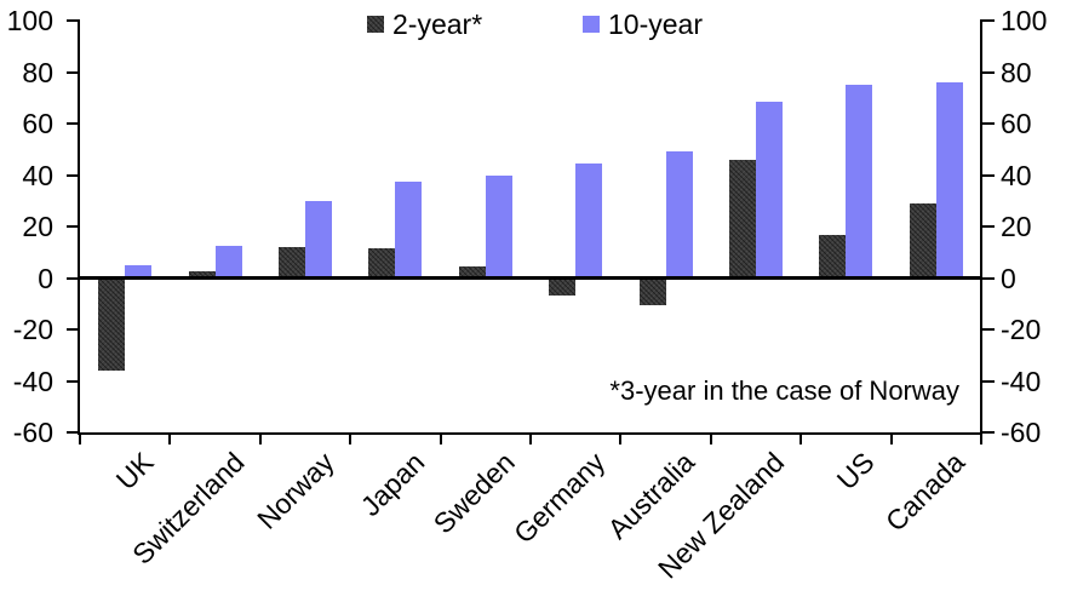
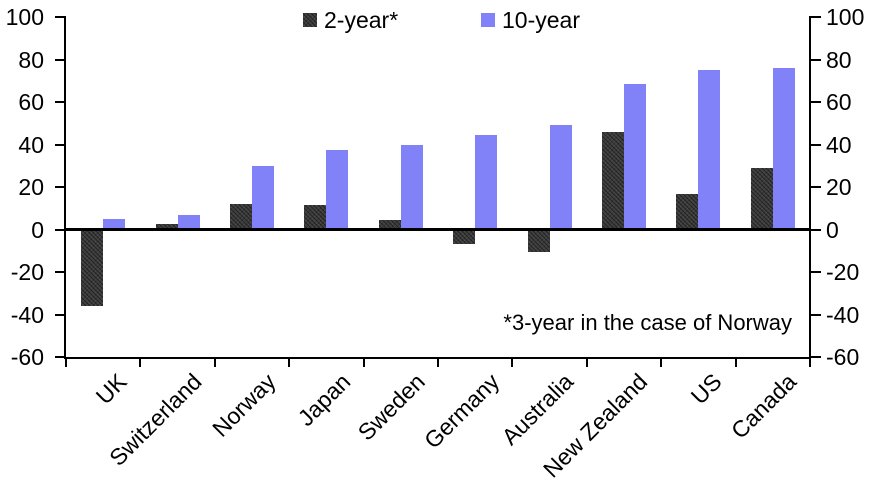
10-year/Switzerland: 12 -> 7
